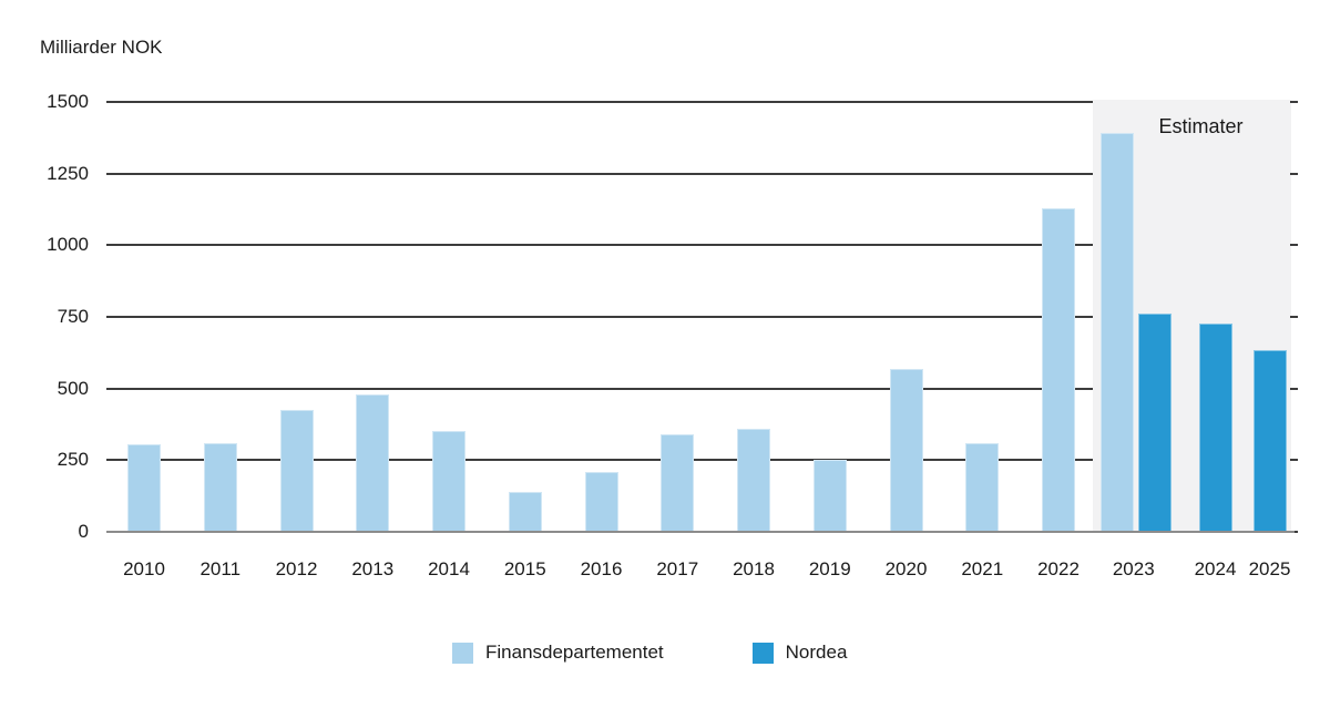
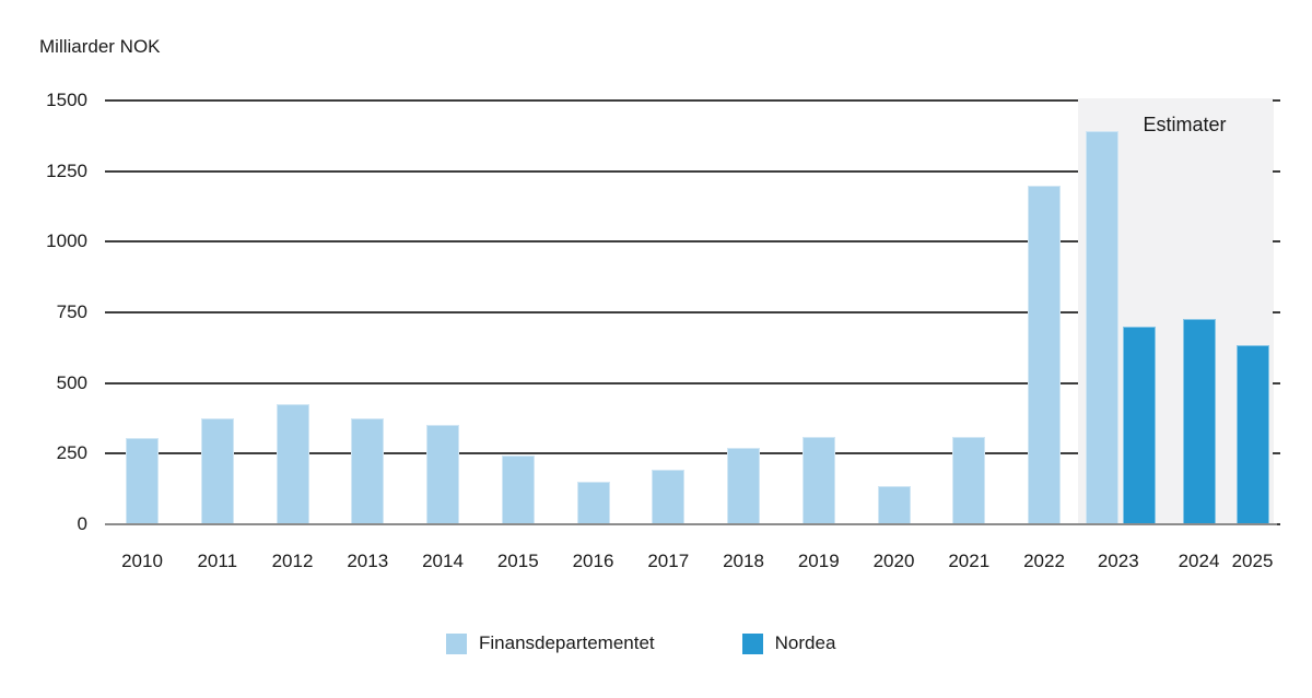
Finansdepartementet/2011: 310 -> 380
Finansdepartementet/2013: 480 -> 380
Finansdepartementet/2015: 140 -> 240
Finansdepartementet/2016: 210 -> 150
Finansdepartementet/2017: 340 -> 200
Finansdepartementet/2018: 360 -> 270
Finansdepartementet/2019: 250 -> 310
Finansdepartementet/2020: 570 -> 140
Finansdepartementet/2022: 1130 -> 1200
Nordea/2023: 760 -> 700
